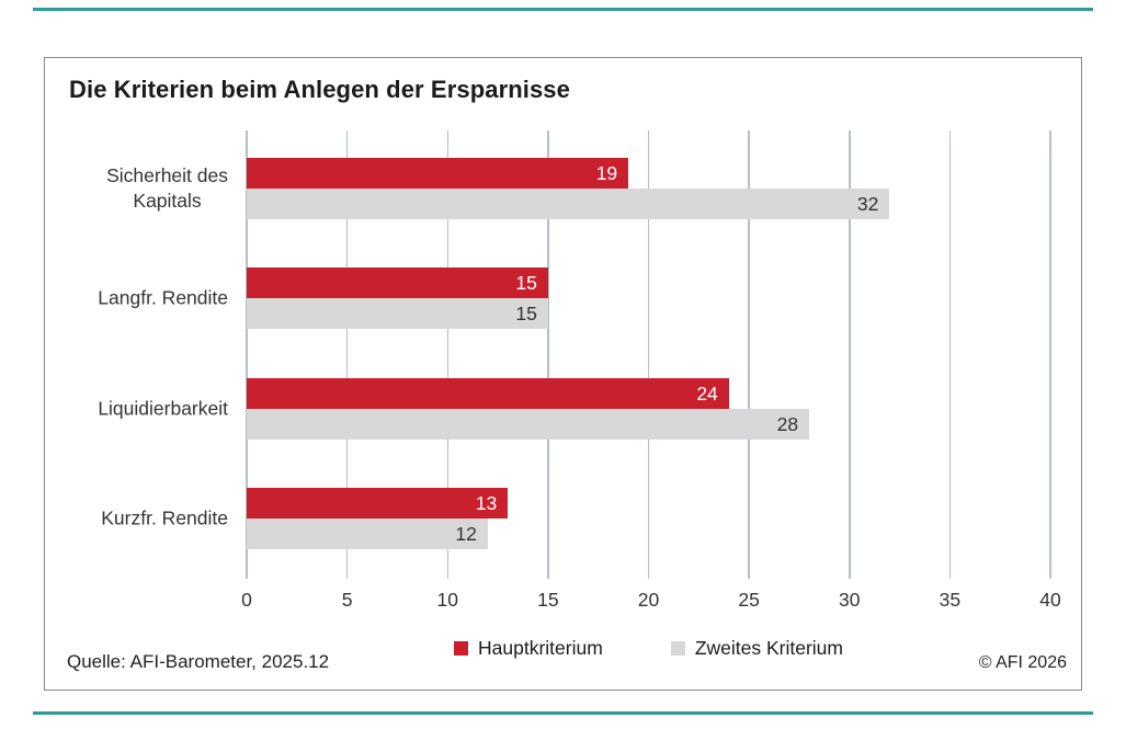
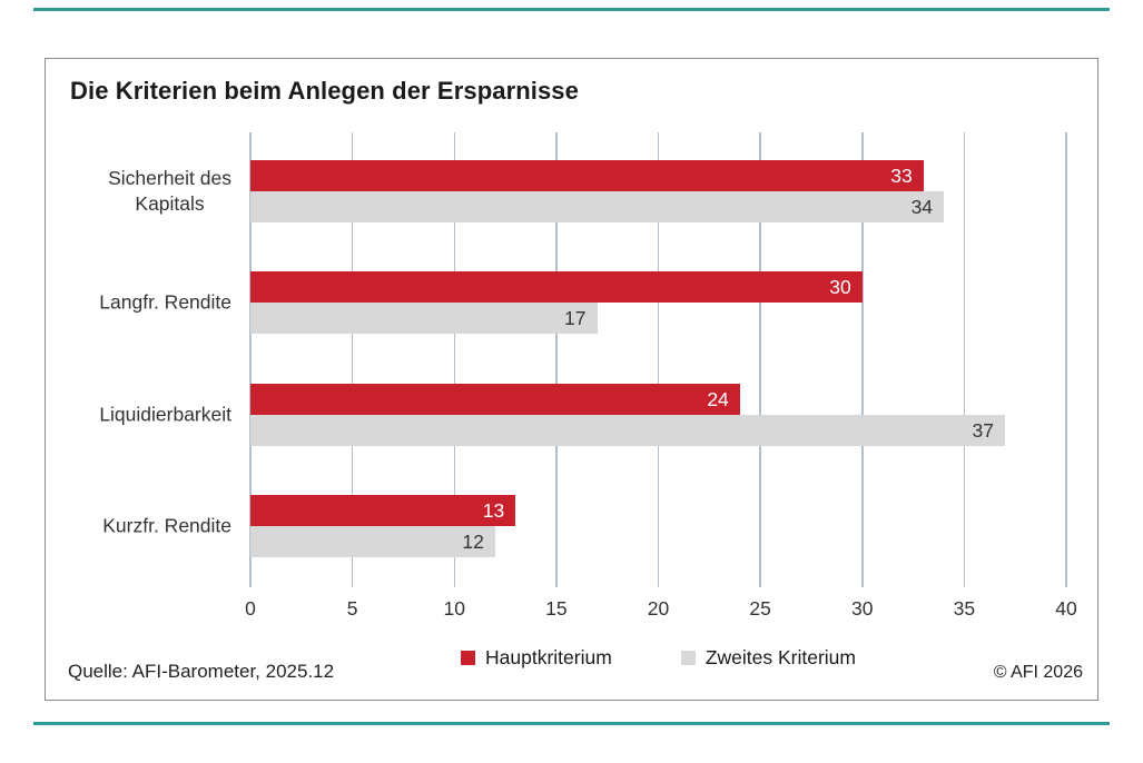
Hauptkriterium/Sicherheit des Kapitals: 19 -> 33
Zweites Kriterium/Sicherheit des Kapitals: 32 -> 34
Hauptkriterium/Langfr. Rendite: 15 -> 30
Zweites Kriterium/Langfr. Rendite: 15 -> 17
Zweites Kriterium/Liquidierbarkeit: 28 -> 37
